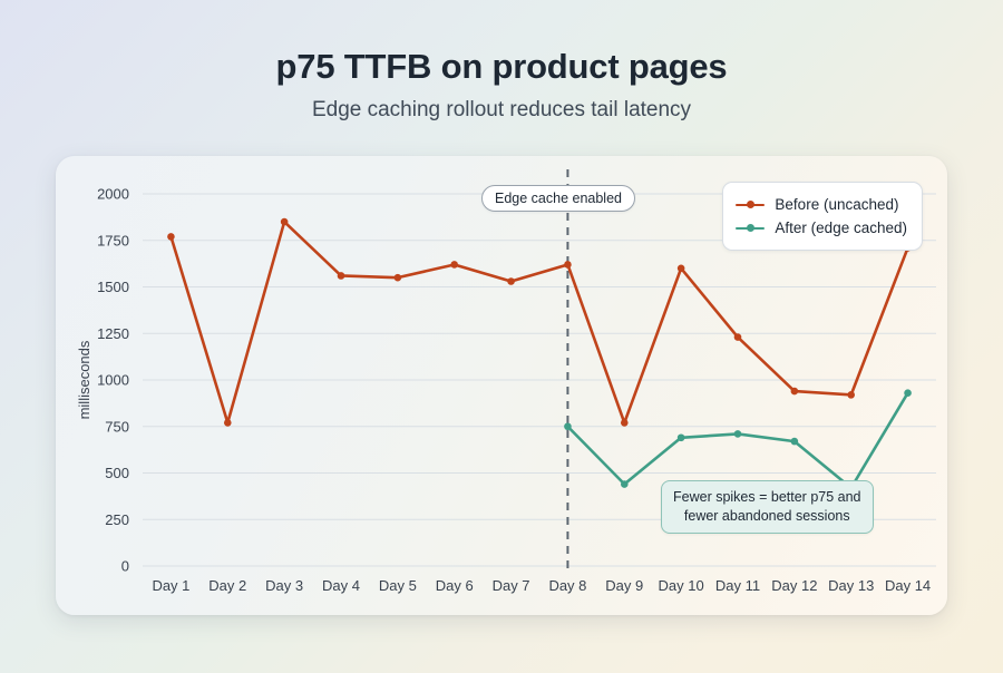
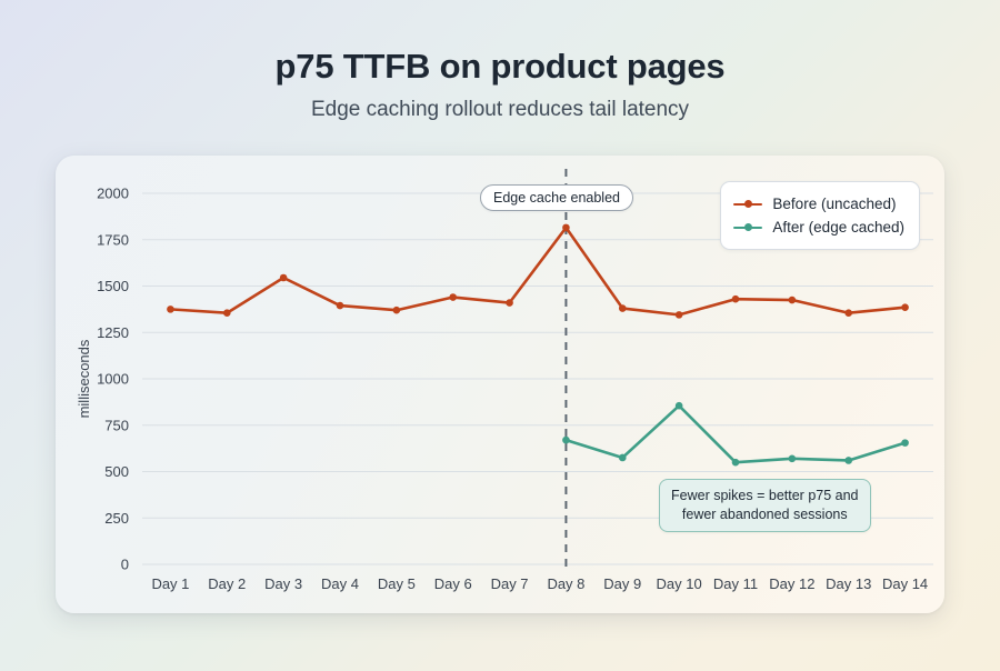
Before (uncached)/Day 1: 1770 -> 1380
Before (uncached)/Day 2: 770 -> 1360
Before (uncached)/Day 3: 1850 -> 1540
Before (uncached)/Day 4: 1560 -> 1400
Before (uncached)/Day 5: 1550 -> 1370
Before (uncached)/Day 6: 1620 -> 1440
Before (uncached)/Day 7: 1530 -> 1410
Before (uncached)/Day 8: 1620 -> 1820
After (edge cached)/Day 8: 750 -> 670
Before (uncached)/Day 9: 770 -> 1380
After (edge cached)/Day 9: 440 -> 580
Before (uncached)/Day 10: 1600 -> 1340
After (edge cached)/Day 10: 690 -> 860
Before (uncached)/Day 11: 1230 -> 1430
After (edge cached)/Day 11: 710 -> 550
Before (uncached)/Day 12: 940 -> 1420
After (edge cached)/Day 12: 670 -> 570
Before (uncached)/Day 13: 920 -> 1360
After (edge cached)/Day 13: 420 -> 560
Before (uncached)/Day 14: 1710 -> 1380
After (edge cached)/Day 14: 930 -> 660
